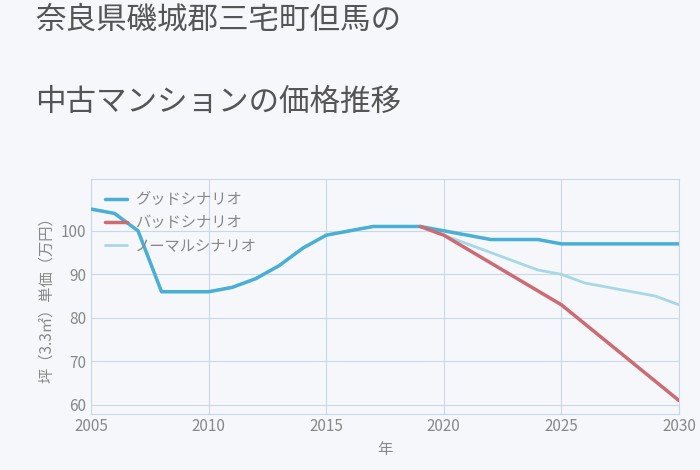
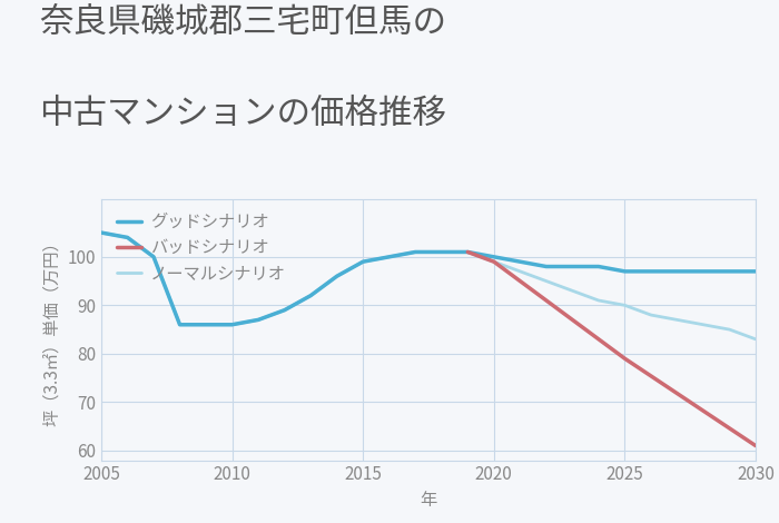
バッドシナリオ/2025: 83 -> 79
